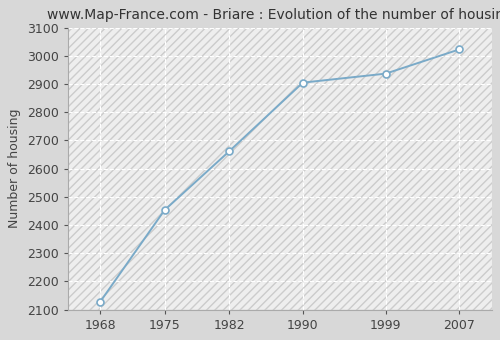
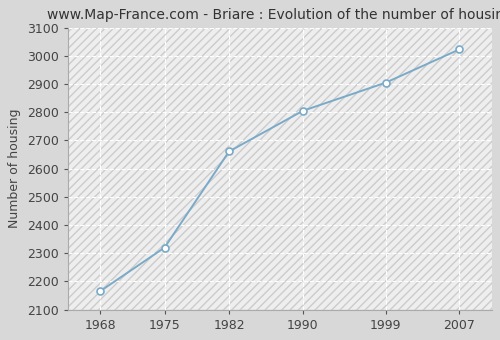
1968: 2127 -> 2165
1975: 2453 -> 2320
1990: 2905 -> 2805
1999: 2937 -> 2905
